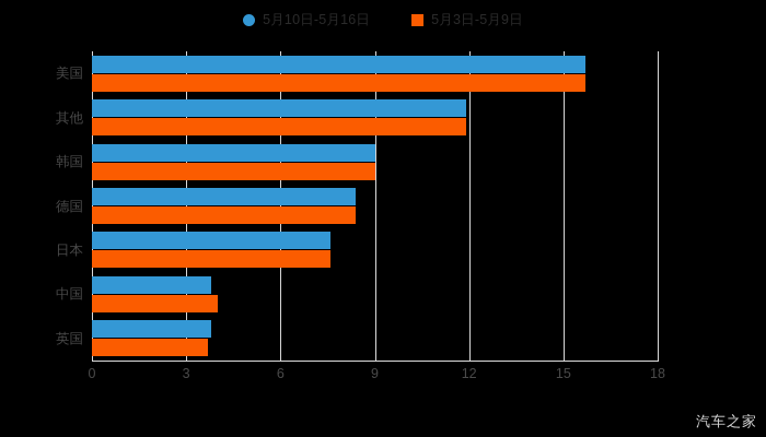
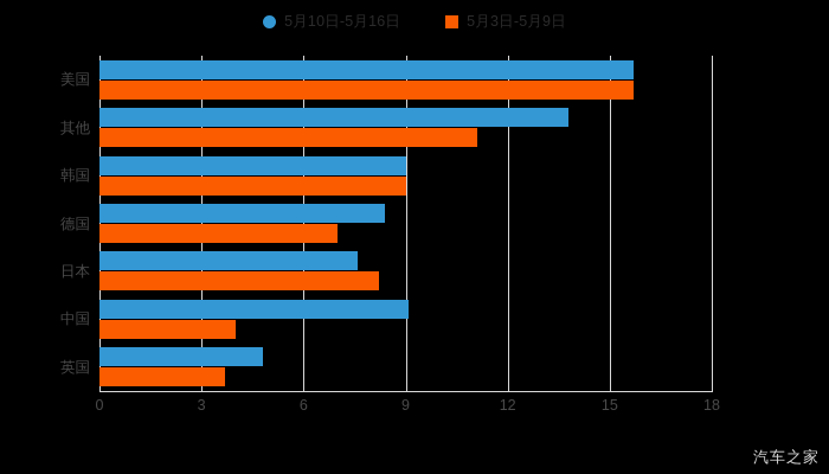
5月10日-5月16日/其他: 11.9 -> 13.8
5月3日-5月9日/其他: 11.9 -> 11.1
5月3日-5月9日/德国: 8.4 -> 7.0
5月3日-5月9日/日本: 7.6 -> 8.2
5月10日-5月16日/中国: 3.8 -> 9.1
5月10日-5月16日/英国: 3.8 -> 4.8
